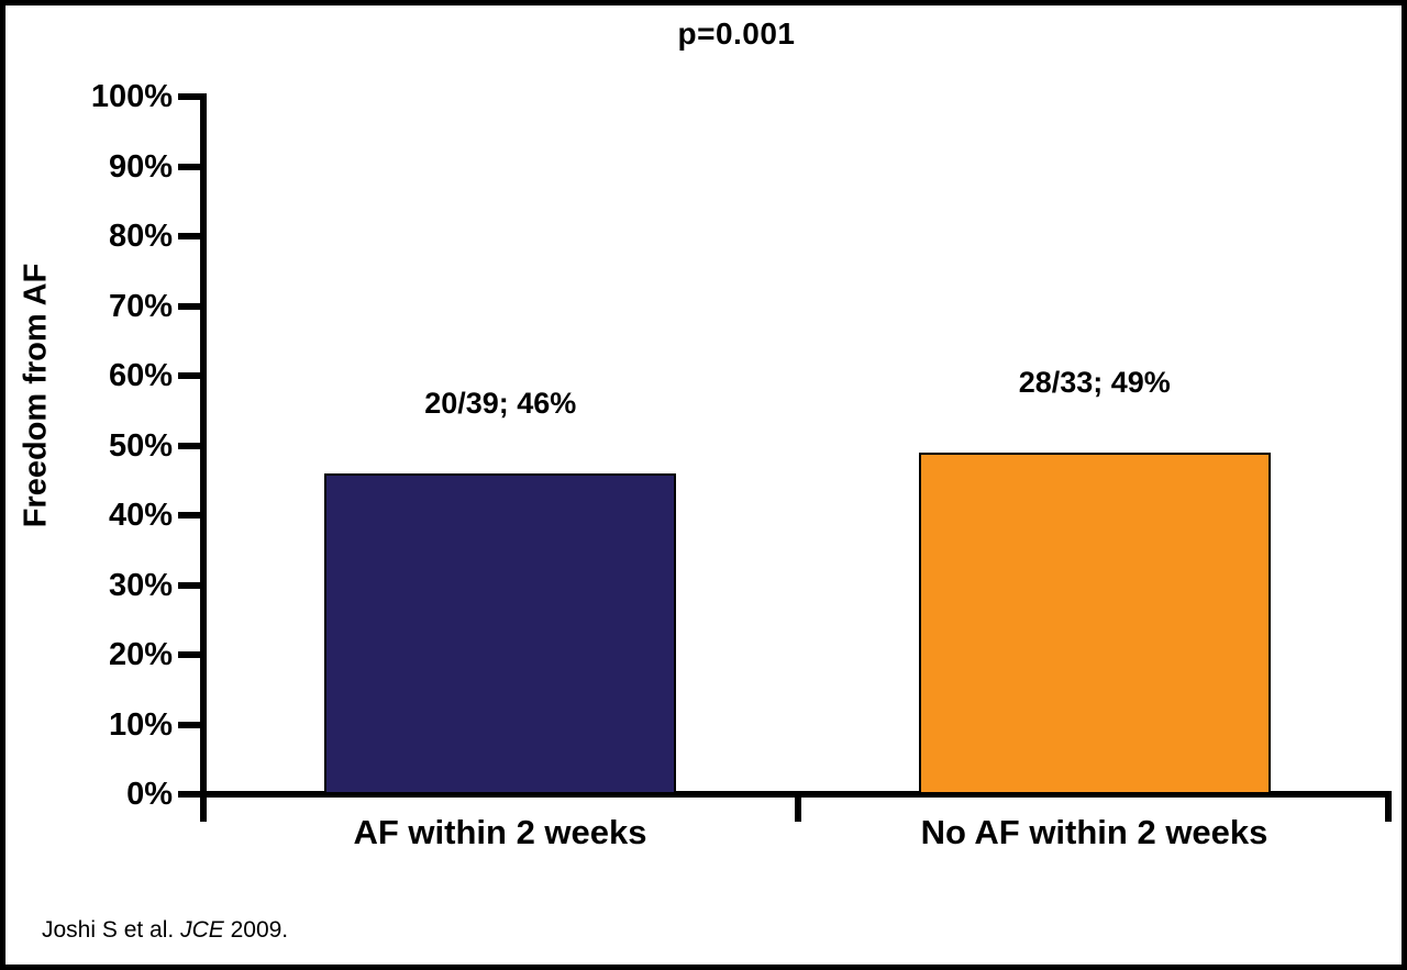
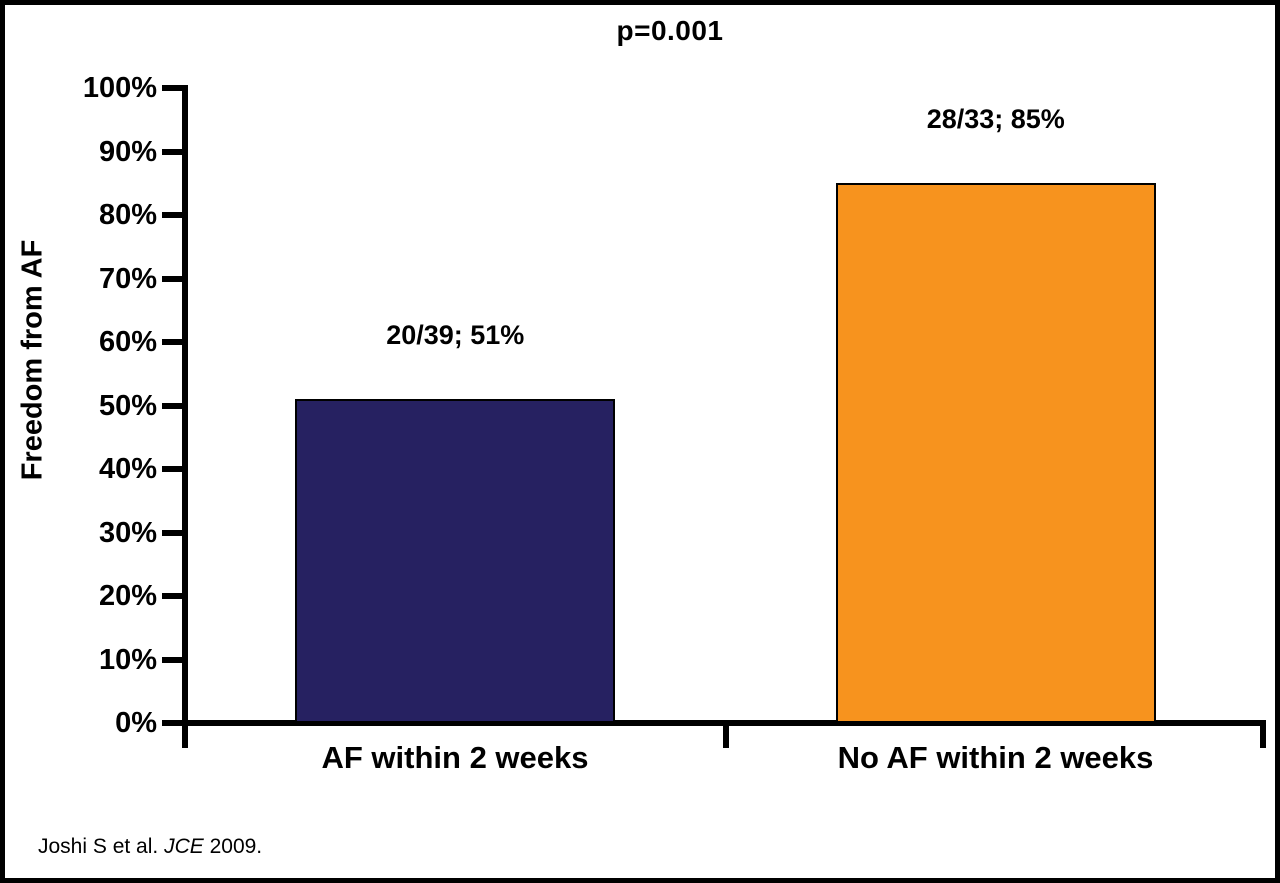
AF within 2 weeks: 46% -> 51%
No AF within 2 weeks: 49% -> 85%
